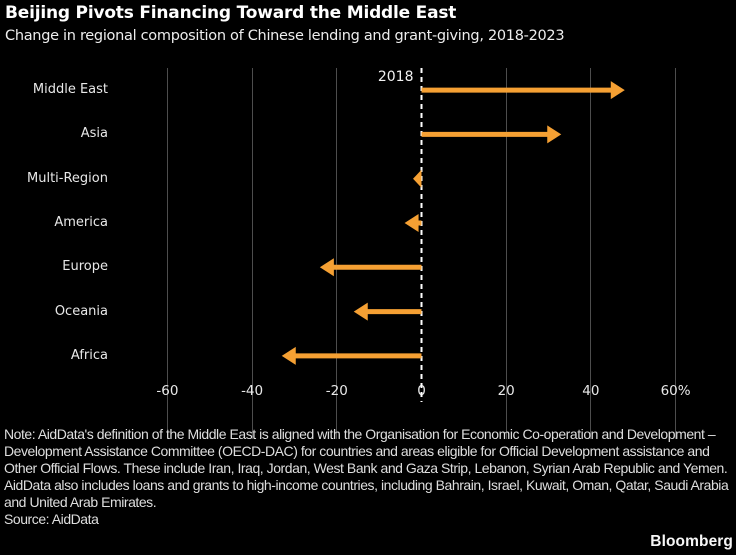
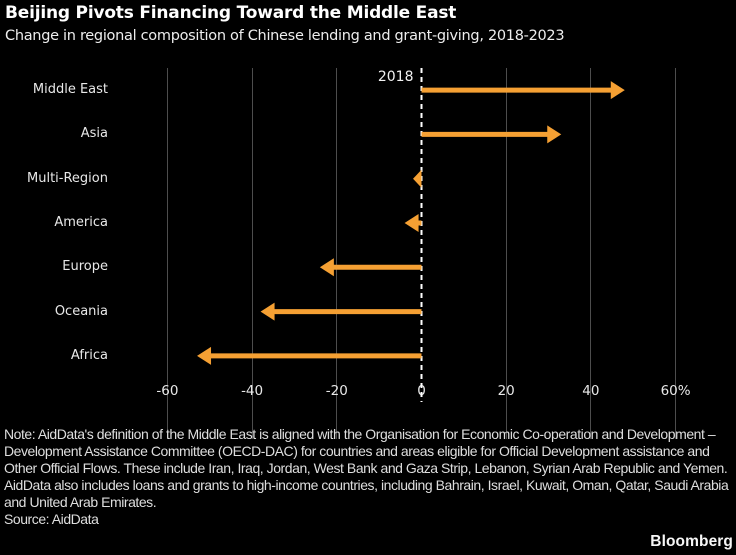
Oceania: -16% -> -38%
Africa: -33% -> -53%
